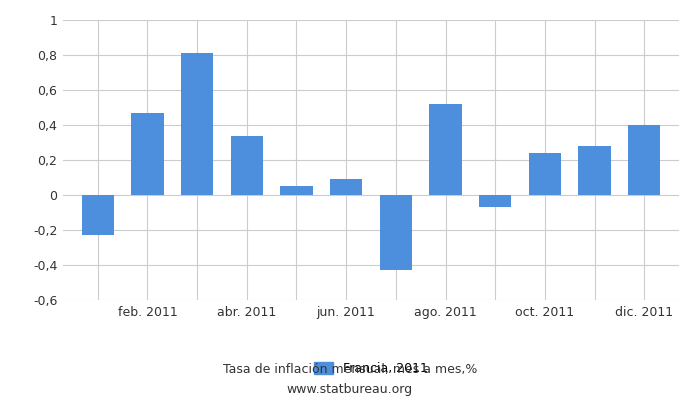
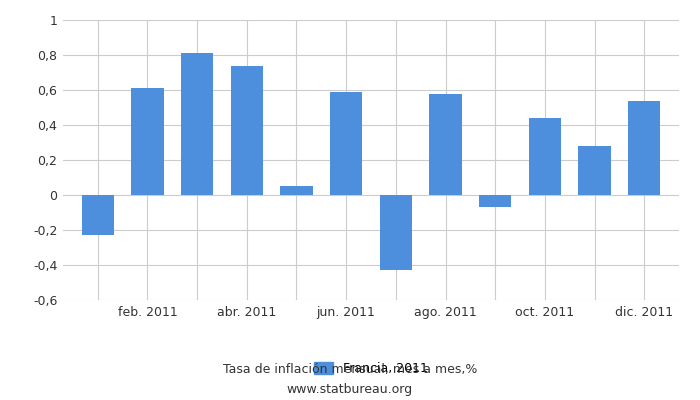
feb. 2011: 0,47 -> 0,61
abr. 2011: 0,34 -> 0,74
jun. 2011: 0,09 -> 0,59
ago. 2011: 0,52 -> 0,58
oct. 2011: 0,24 -> 0,44
dic. 2011: 0,40 -> 0,54
